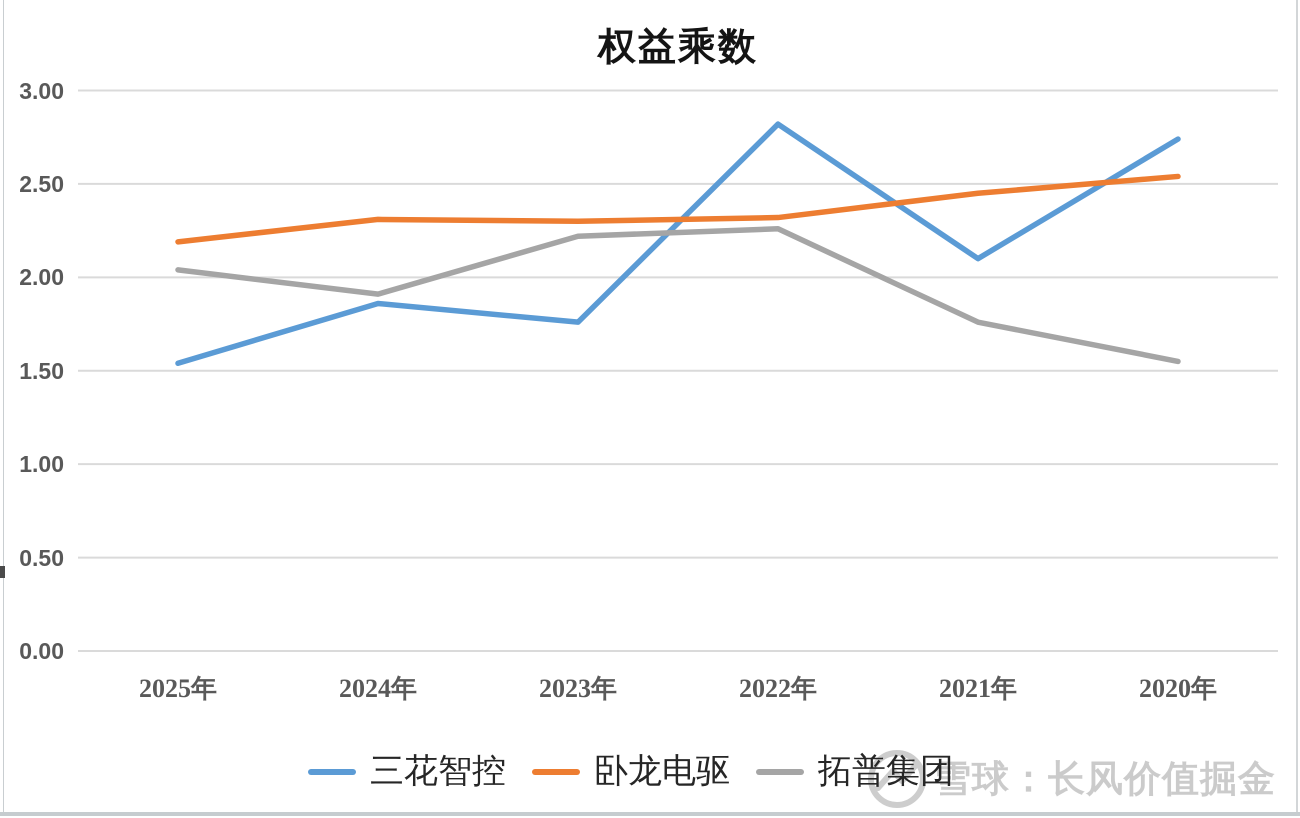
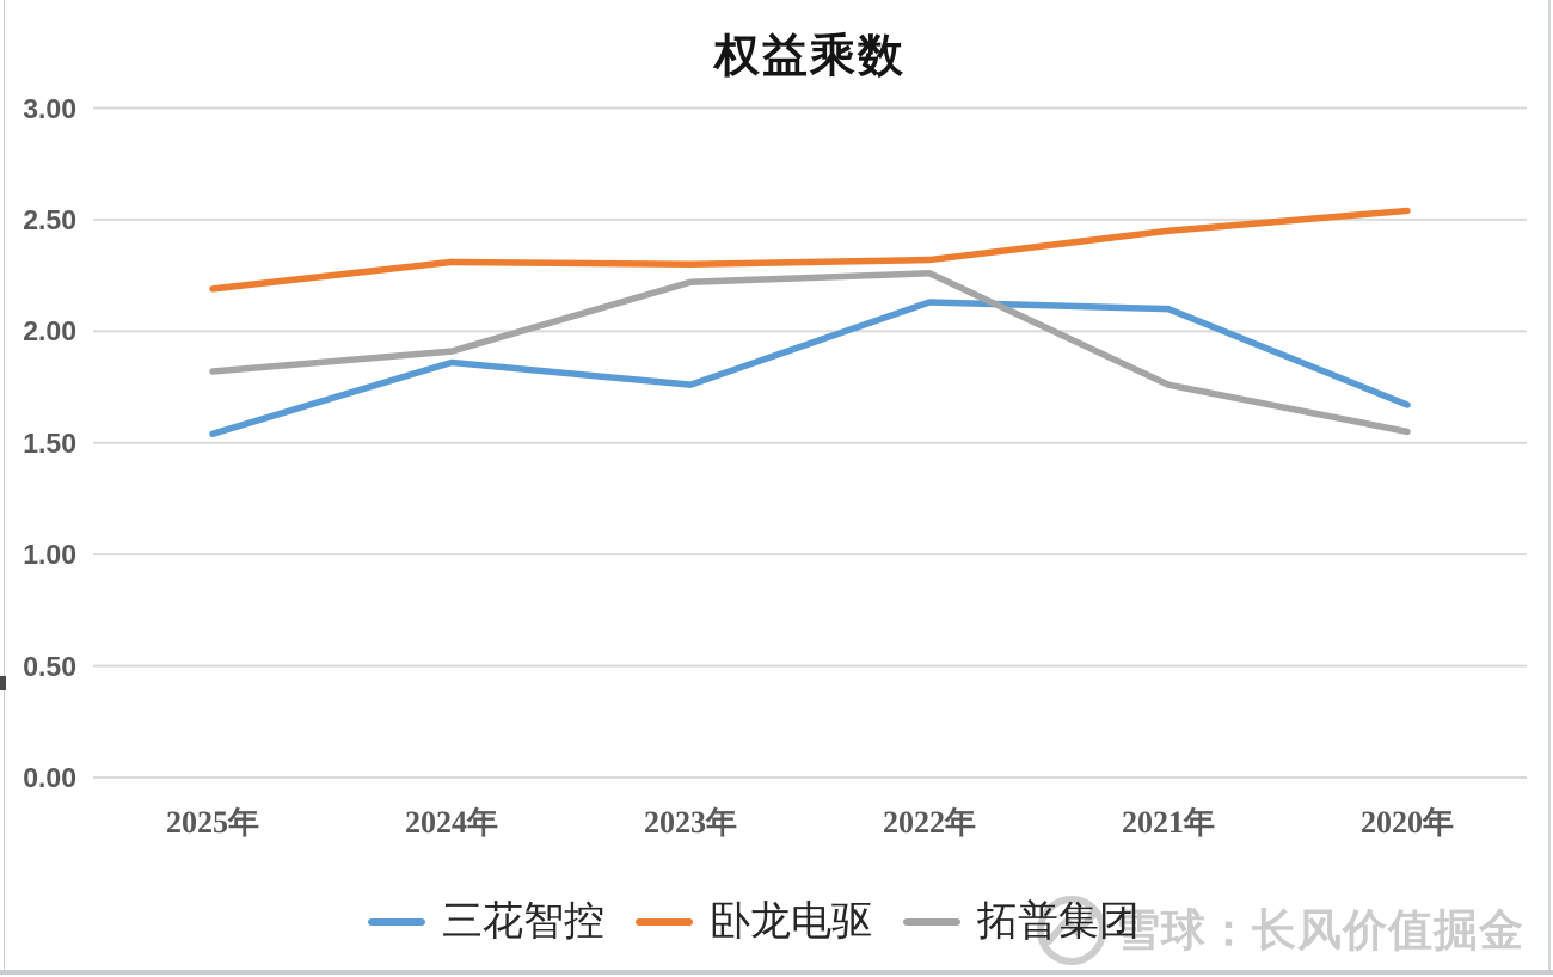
拓普集团/2025年: 2.04 -> 1.82
三花智控/2022年: 2.82 -> 2.13
三花智控/2020年: 2.74 -> 1.67
